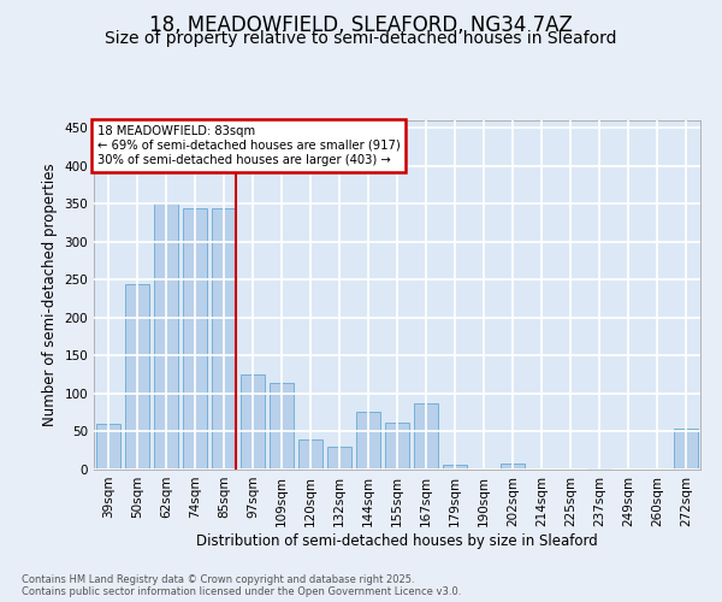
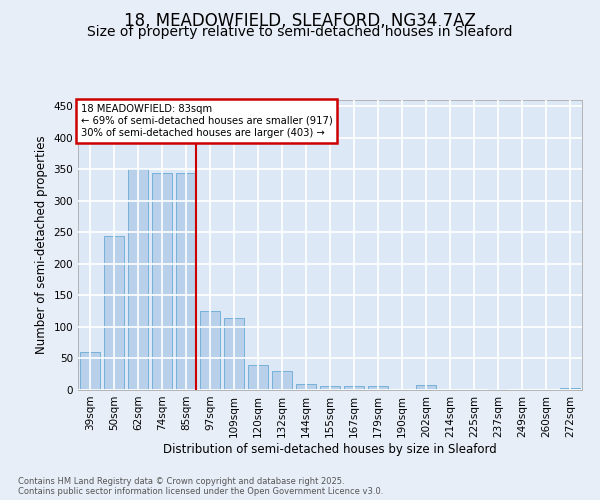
144sqm: 76 -> 9
155sqm: 62 -> 6
167sqm: 88 -> 7
272sqm: 54 -> 3
